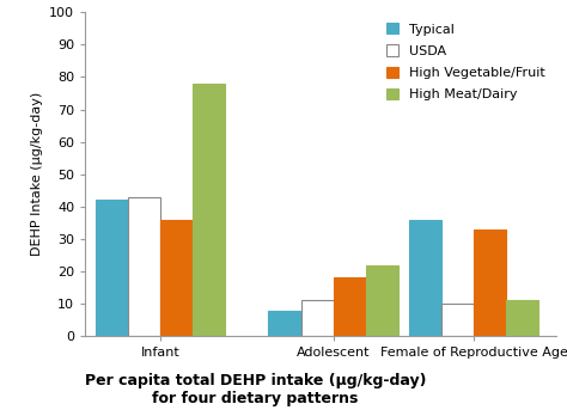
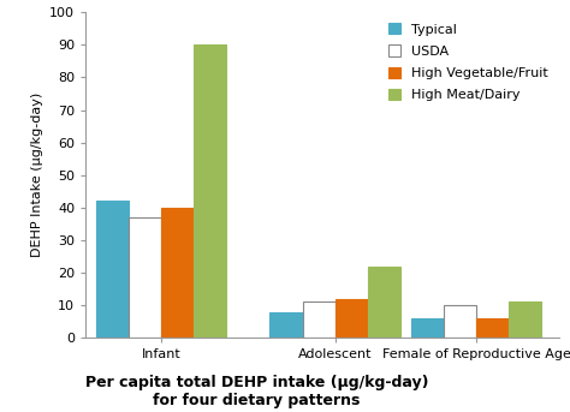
USDA/Infant: 43 -> 37
High Vegetable/Fruit/Infant: 36 -> 40
High Meat/Dairy/Infant: 78 -> 90
High Vegetable/Fruit/Adolescent: 18 -> 12
Typical/Female of Reproductive Age: 36 -> 6
High Vegetable/Fruit/Female of Reproductive Age: 33 -> 6
